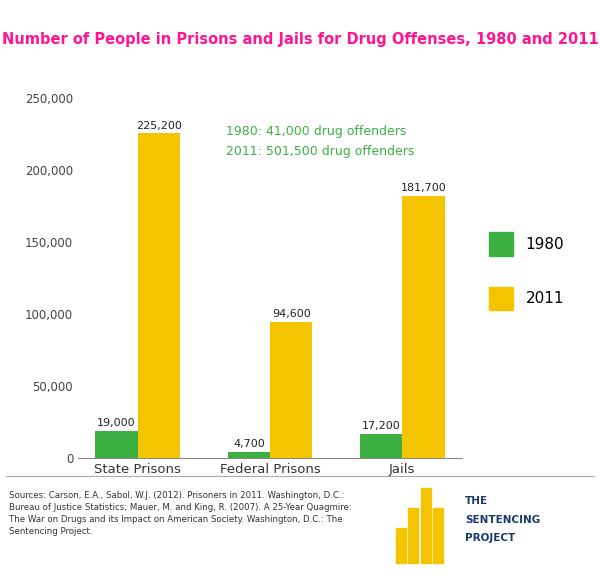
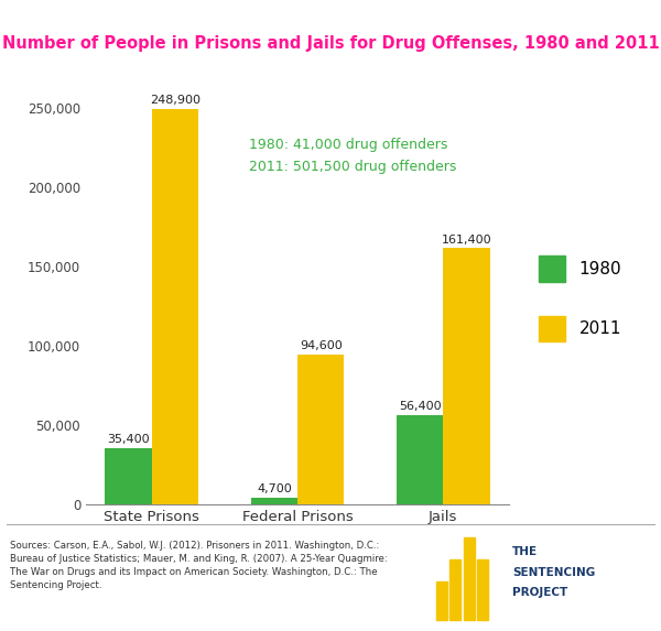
1980/State Prisons: 19,000 -> 35,400
2011/State Prisons: 225,200 -> 248,900
1980/Jails: 17,200 -> 56,400
2011/Jails: 181,700 -> 161,400
